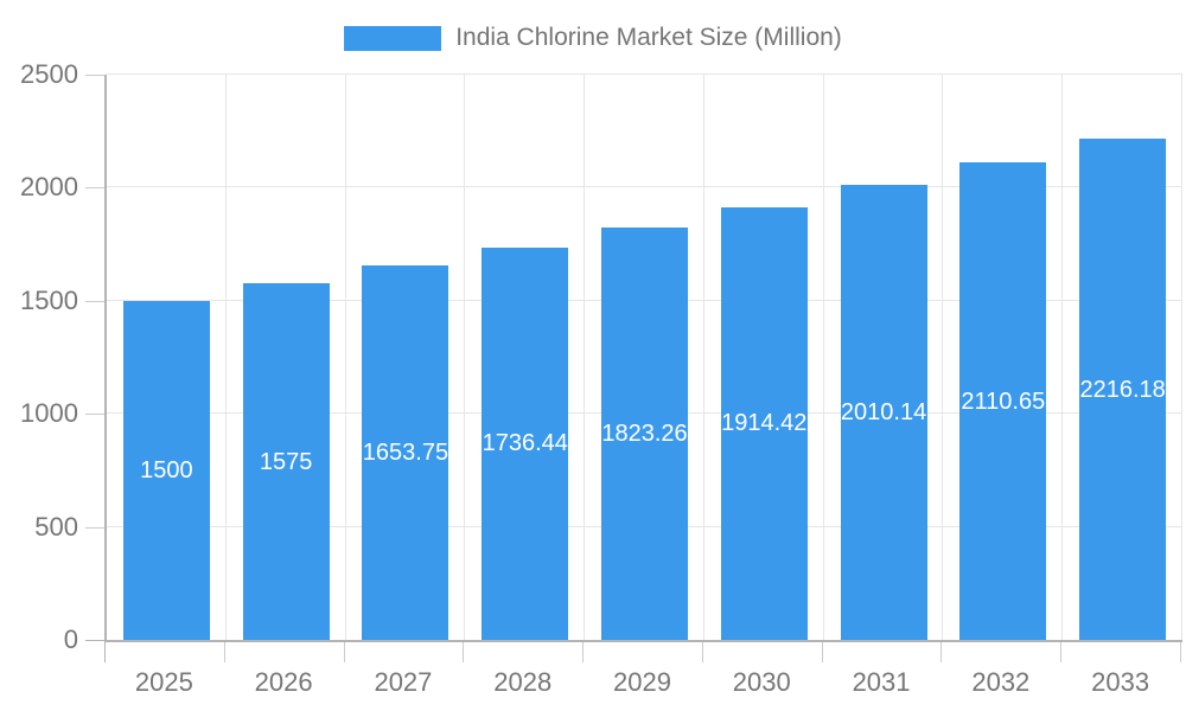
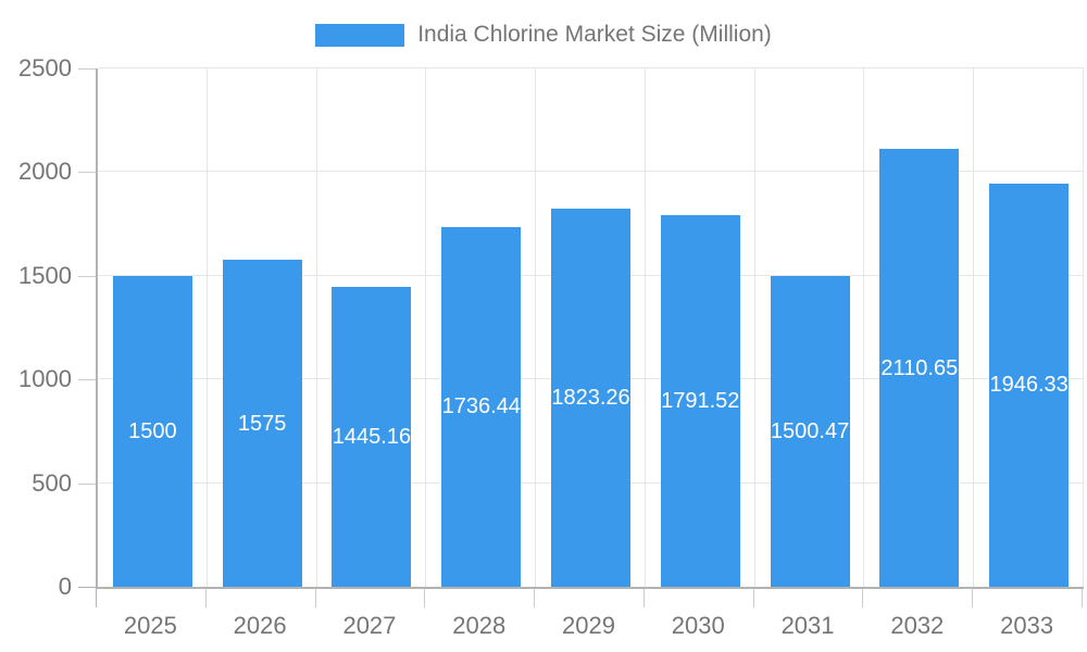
2027: 1653.75 -> 1445.16
2030: 1914.42 -> 1791.52
2031: 2010.14 -> 1500.47
2033: 2216.18 -> 1946.33
